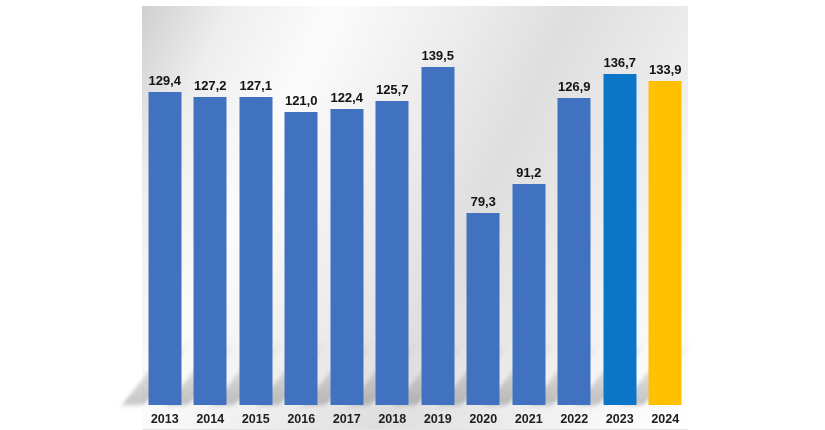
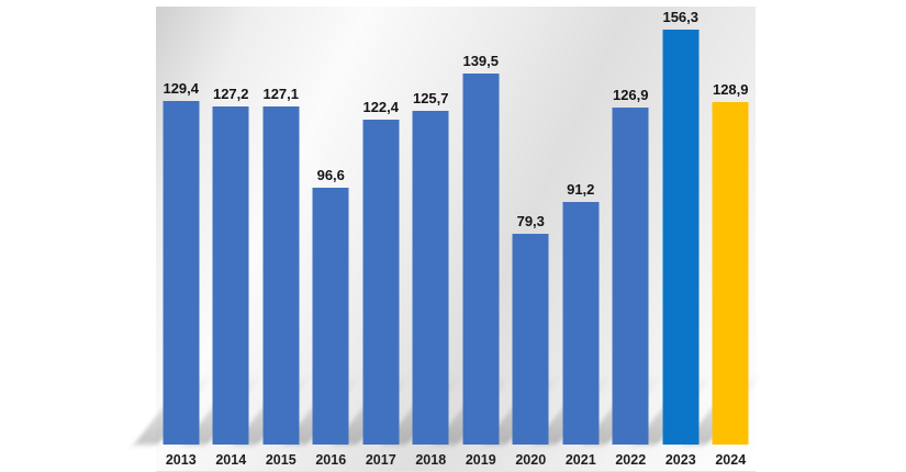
2016: 121,0 -> 96,6
2023: 136,7 -> 156,3
2024: 133,9 -> 128,9
